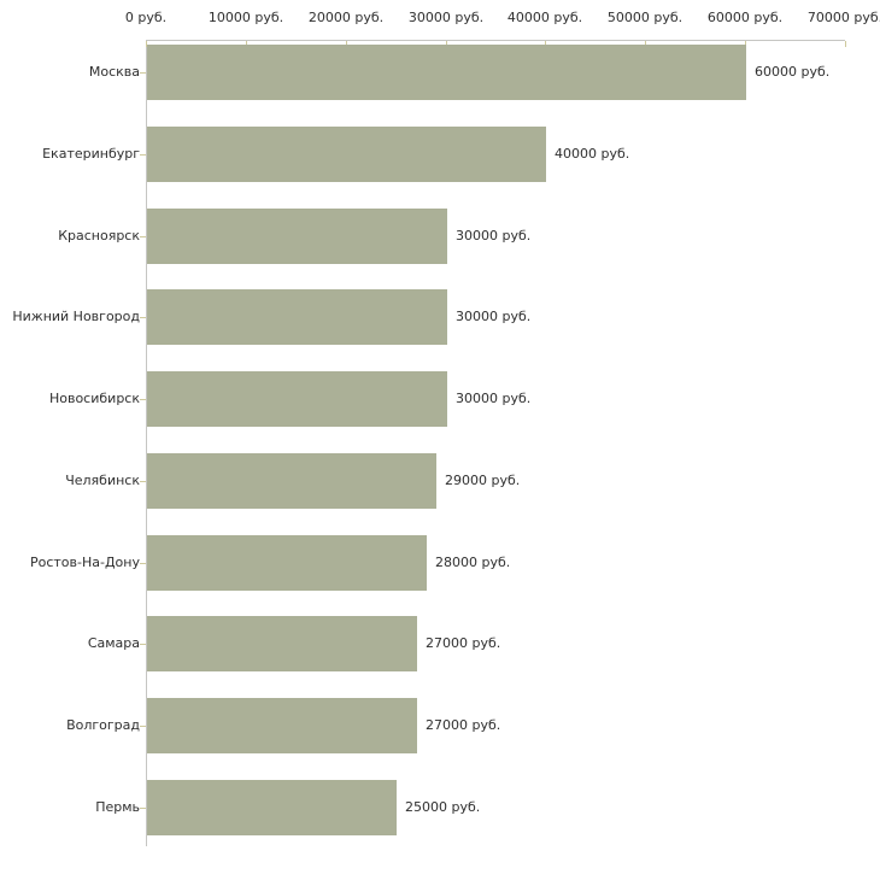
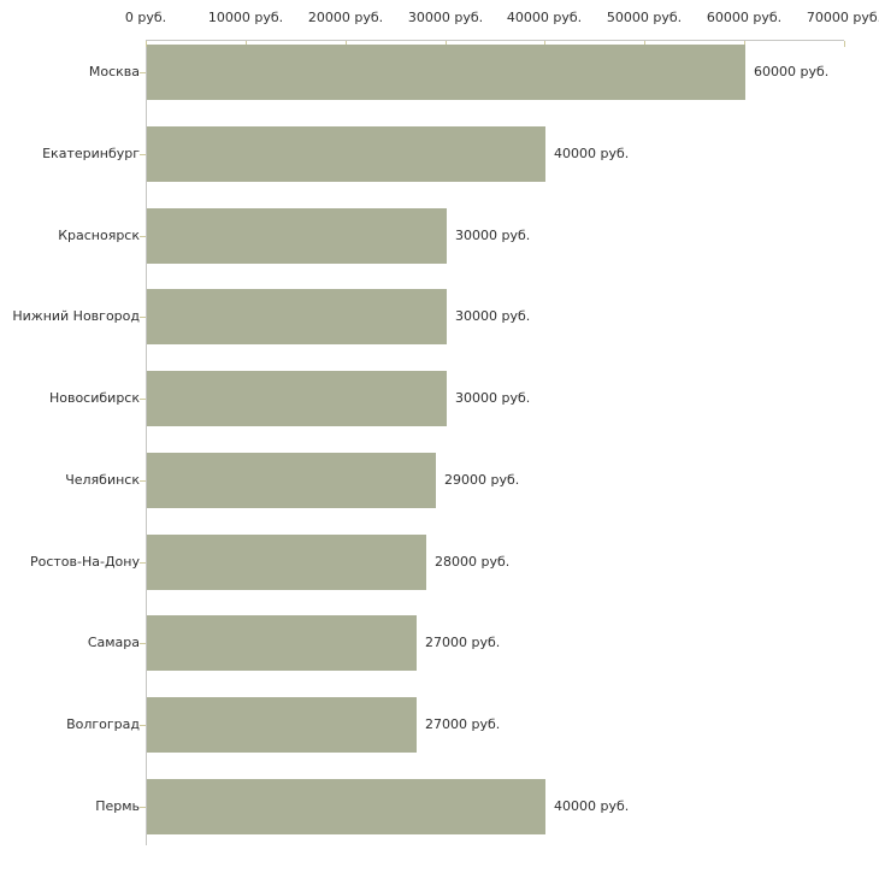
Пермь: 25000 -> 40000
